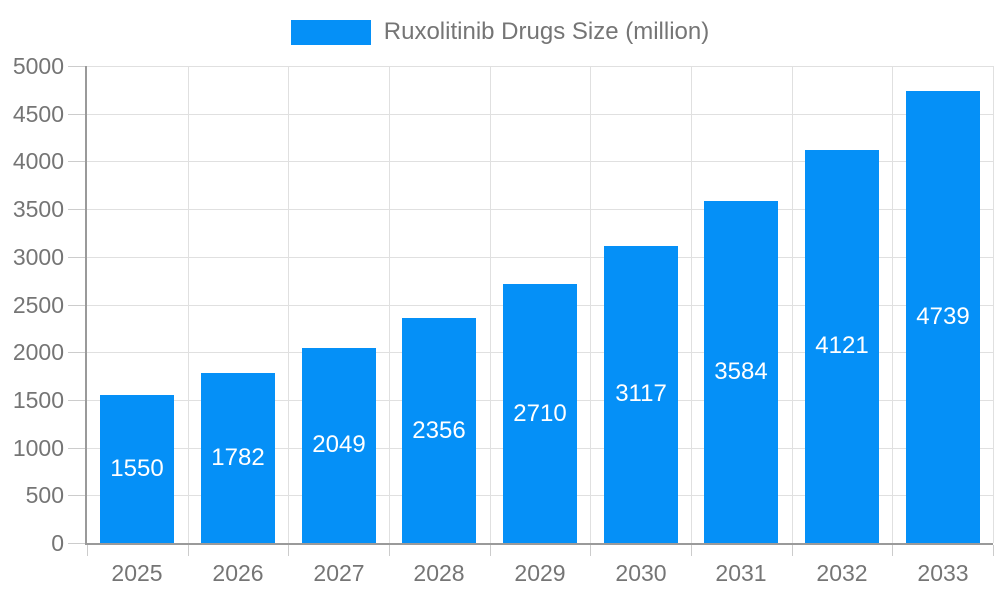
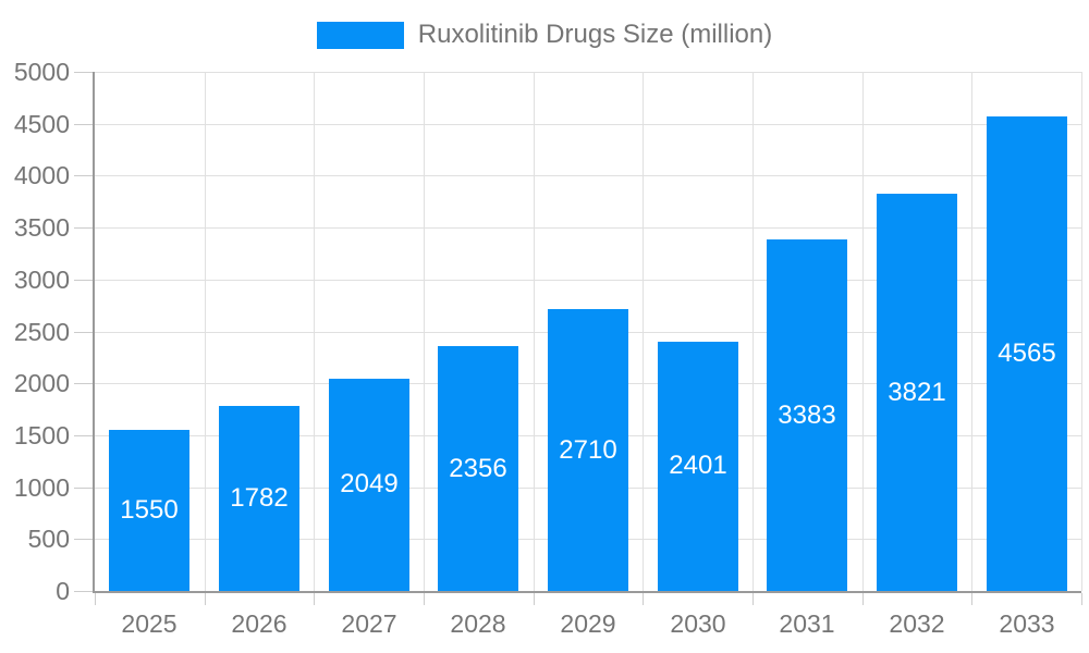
2030: 3117 -> 2401
2031: 3584 -> 3383
2032: 4121 -> 3821
2033: 4739 -> 4565
